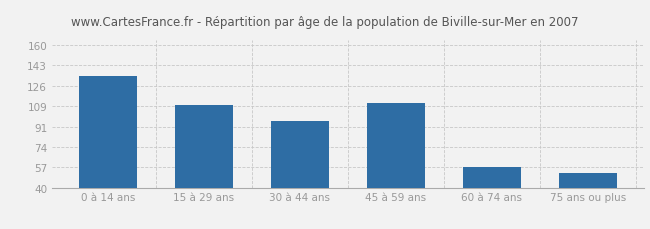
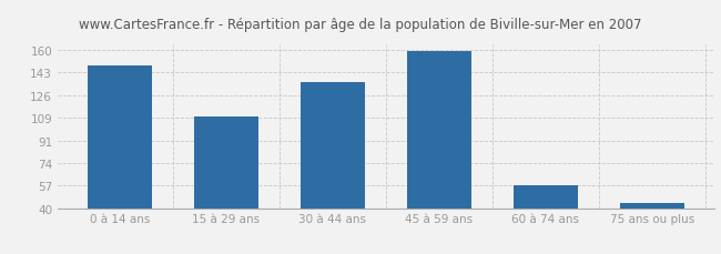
0 à 14 ans: 134 -> 148
30 à 44 ans: 96 -> 136
45 à 59 ans: 111 -> 159
75 ans ou plus: 52 -> 44
